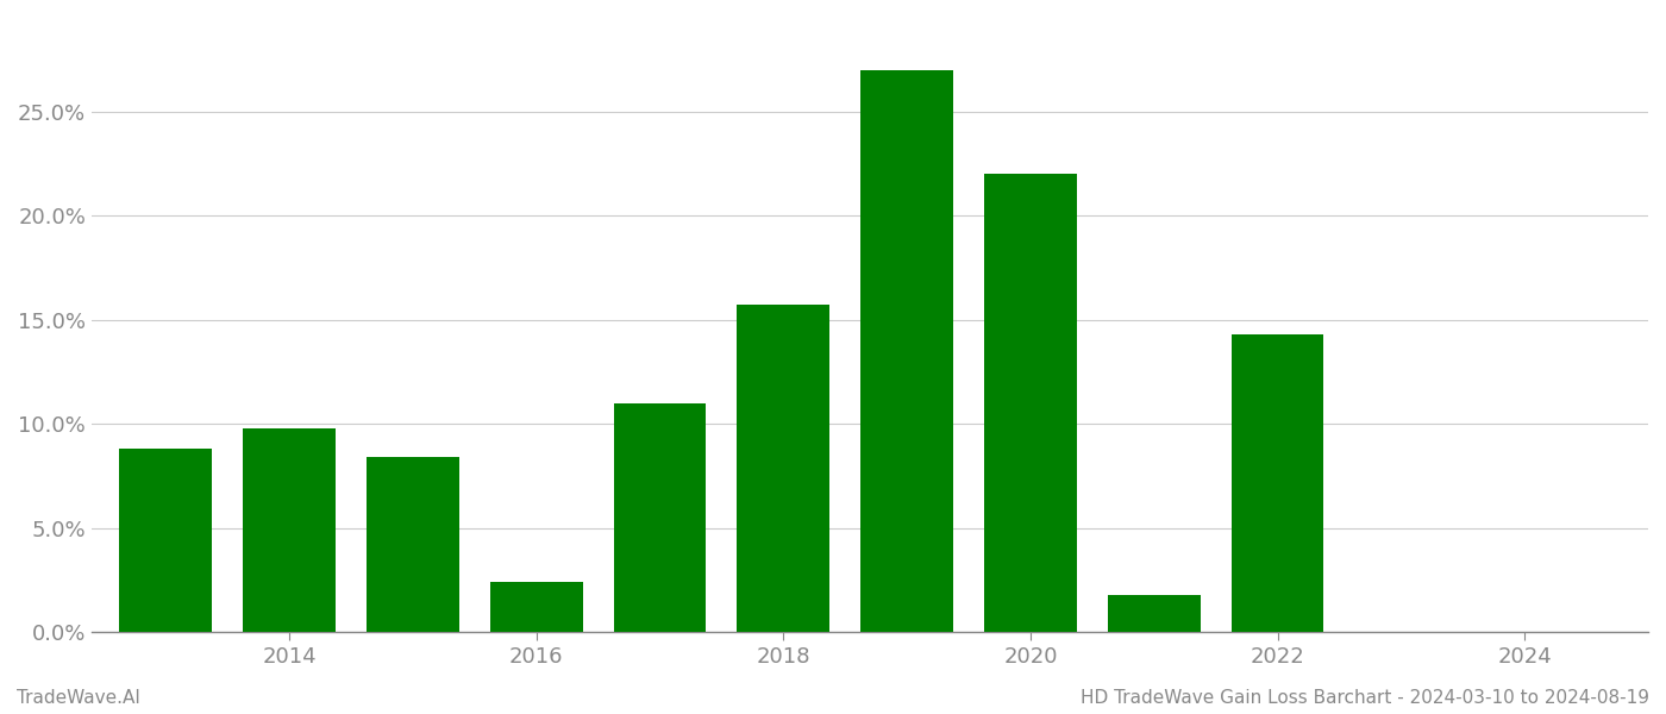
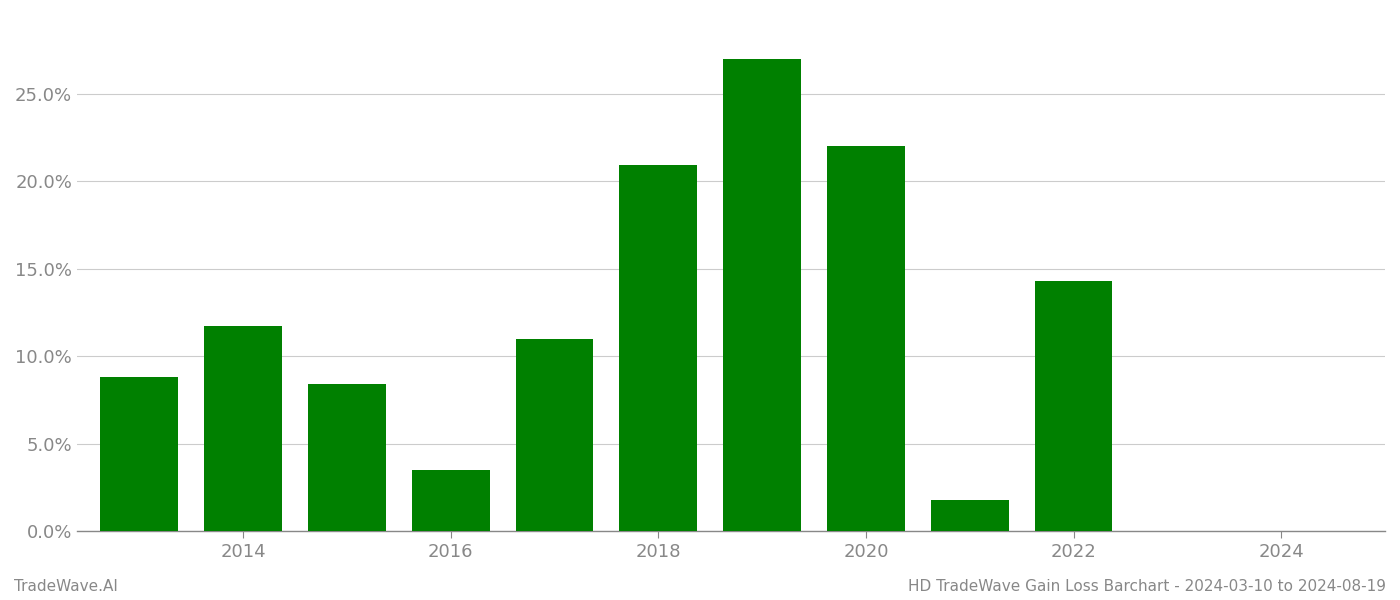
2014: 9.8% -> 11.7%
2016: 2.4% -> 3.5%
2018: 15.7% -> 20.9%
